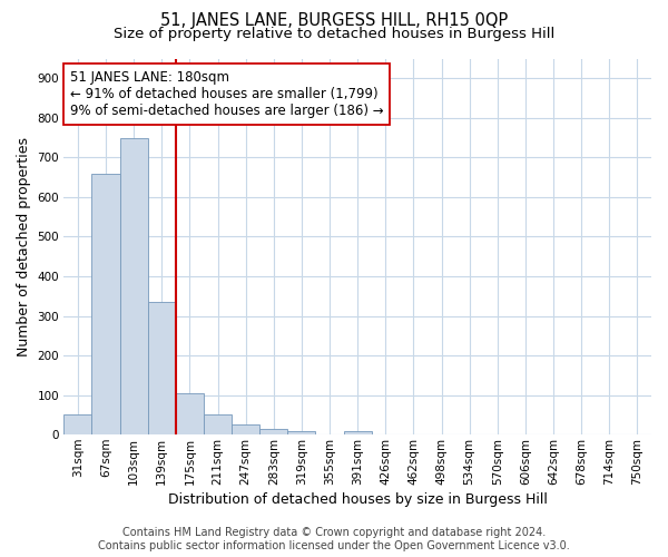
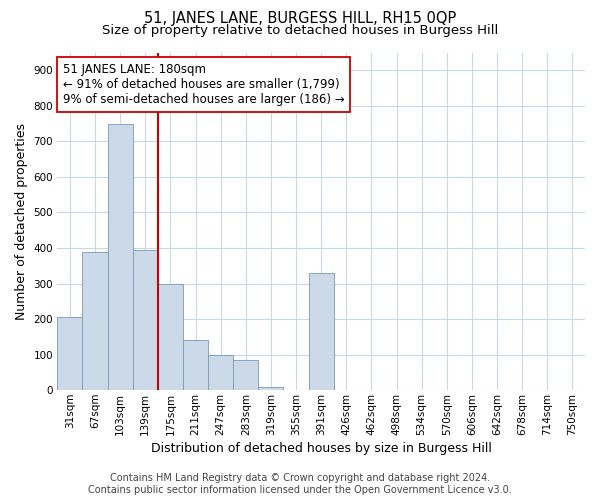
31sqm: 50 -> 205
67sqm: 660 -> 390
139sqm: 335 -> 395
175sqm: 105 -> 300
211sqm: 50 -> 140
247sqm: 25 -> 100
283sqm: 14 -> 85
391sqm: 8 -> 330
